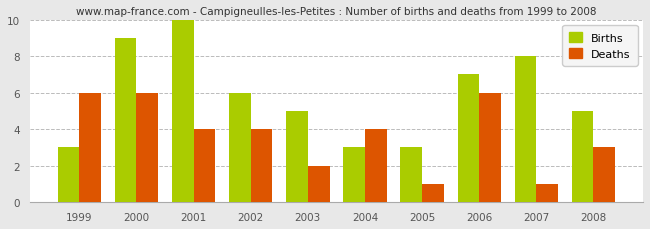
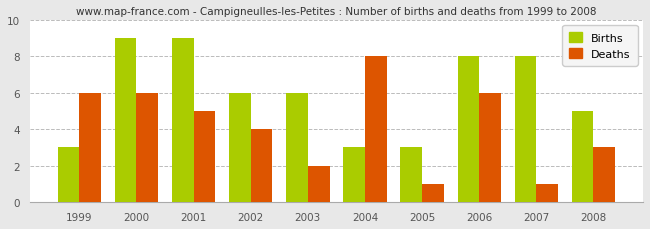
Births/2001: 10 -> 9
Deaths/2001: 4 -> 5
Births/2003: 5 -> 6
Deaths/2004: 4 -> 8
Births/2006: 7 -> 8
